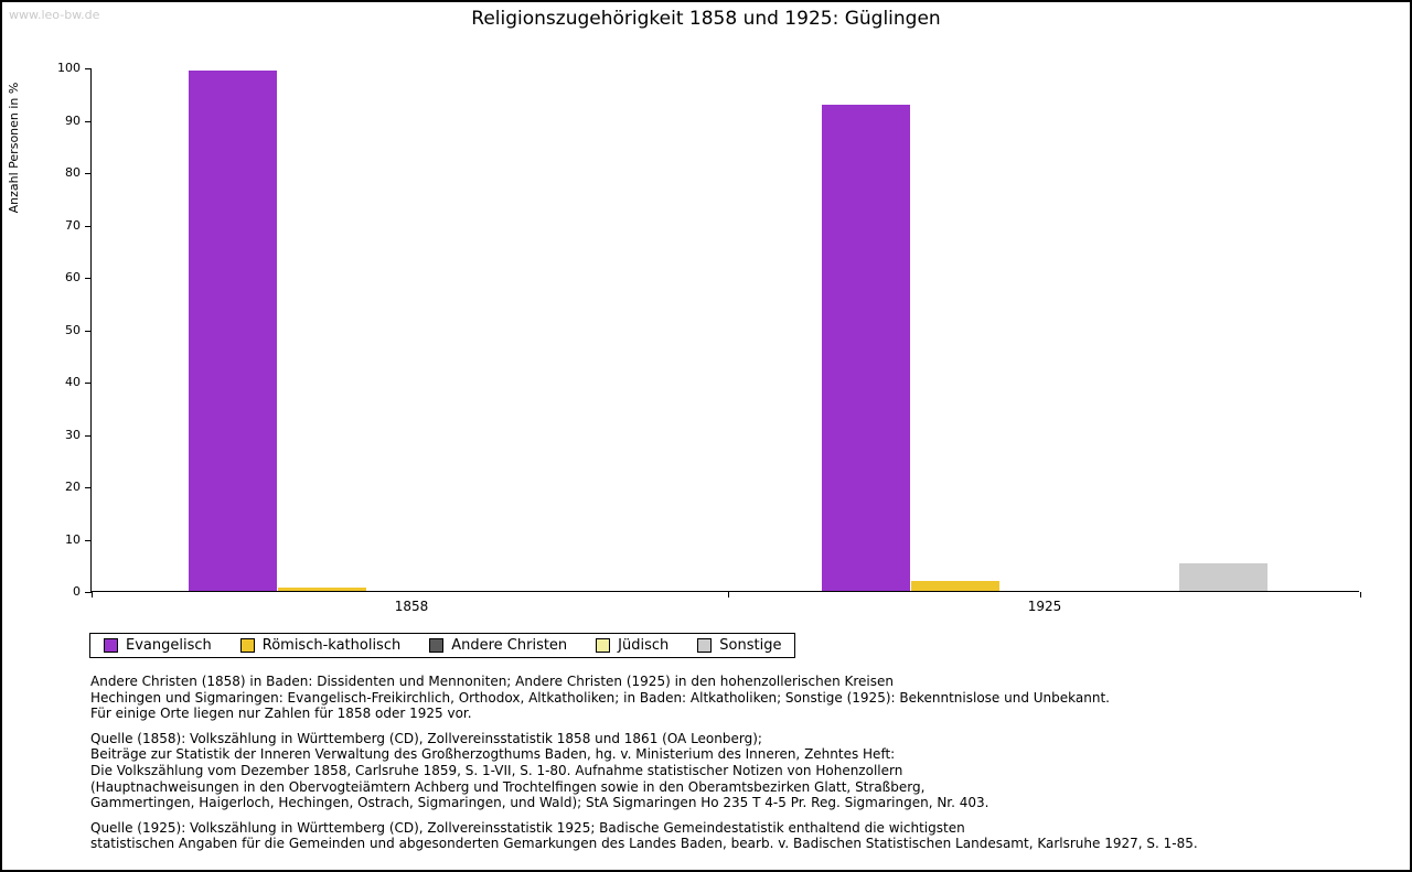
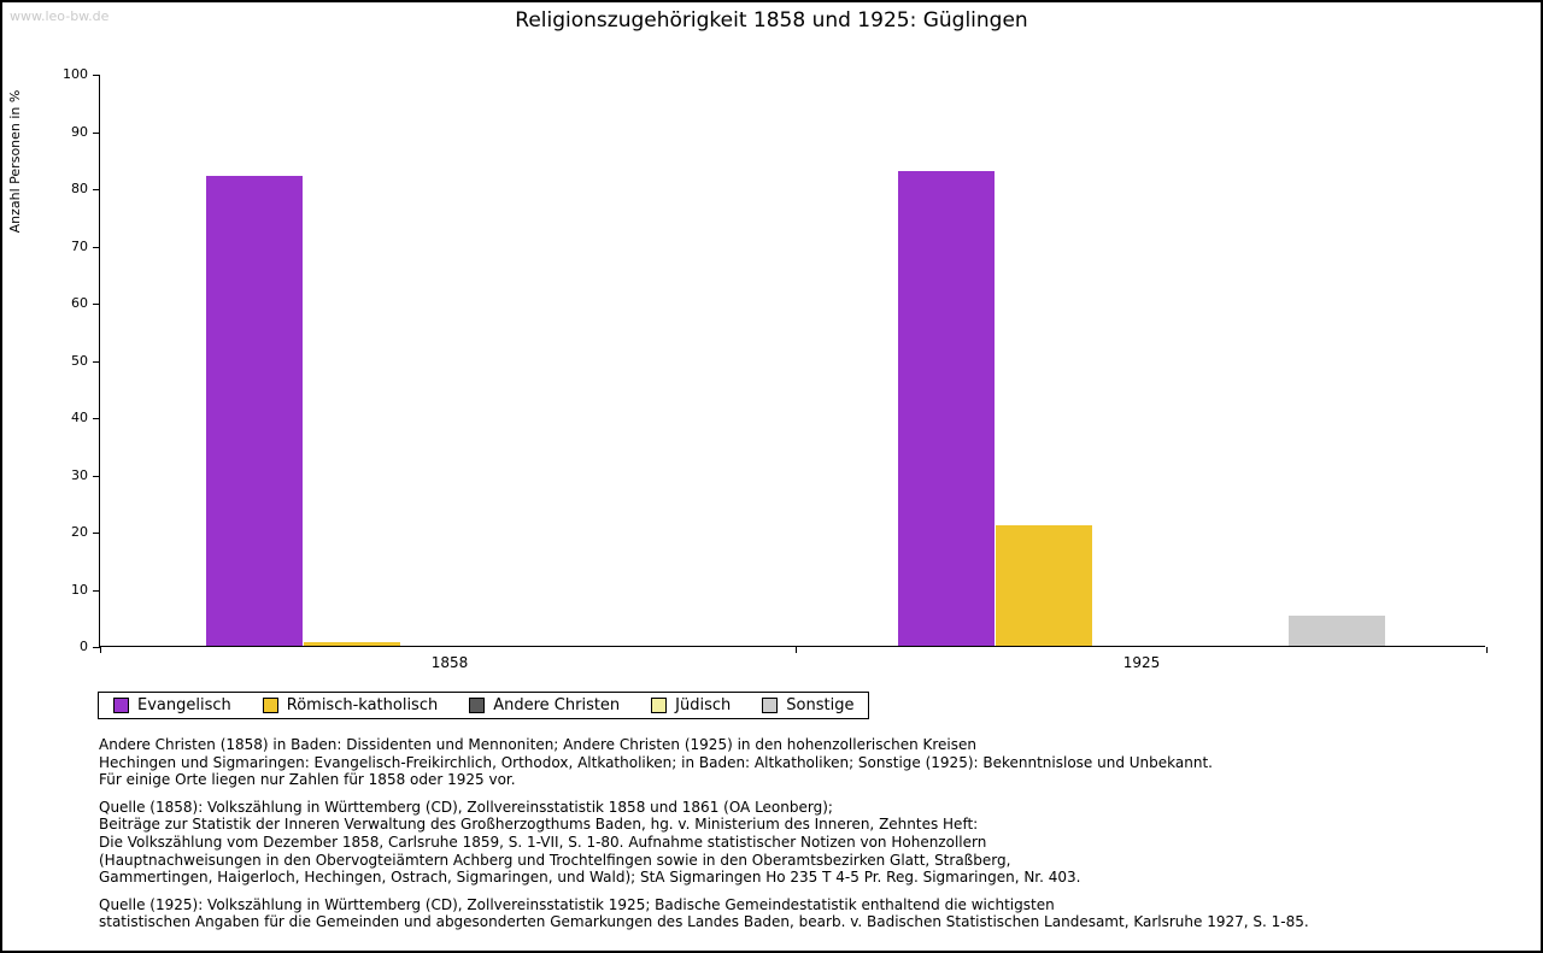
Evangelisch/1858: 99 -> 82
Evangelisch/1925: 93 -> 83
Römisch-katholisch/1925: 2 -> 21
